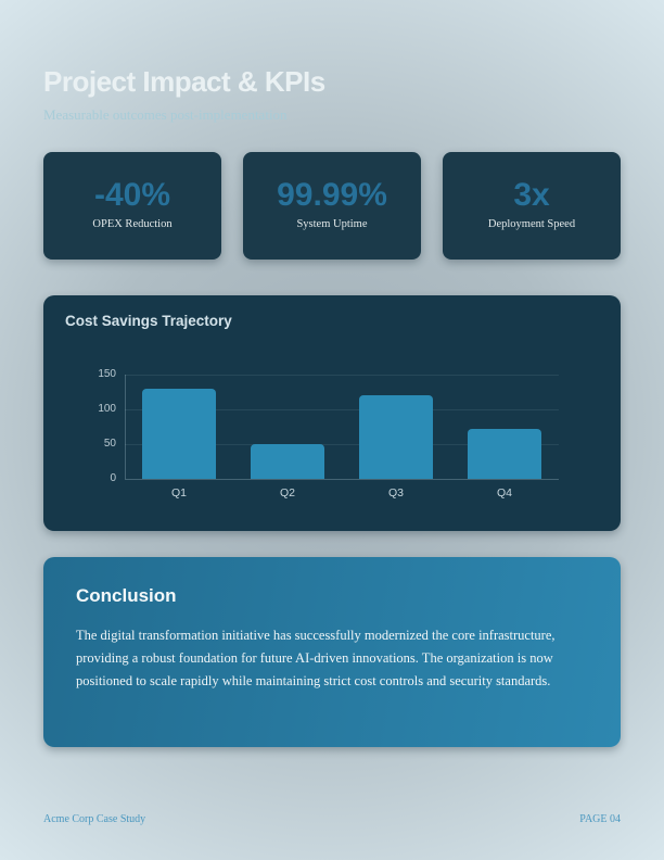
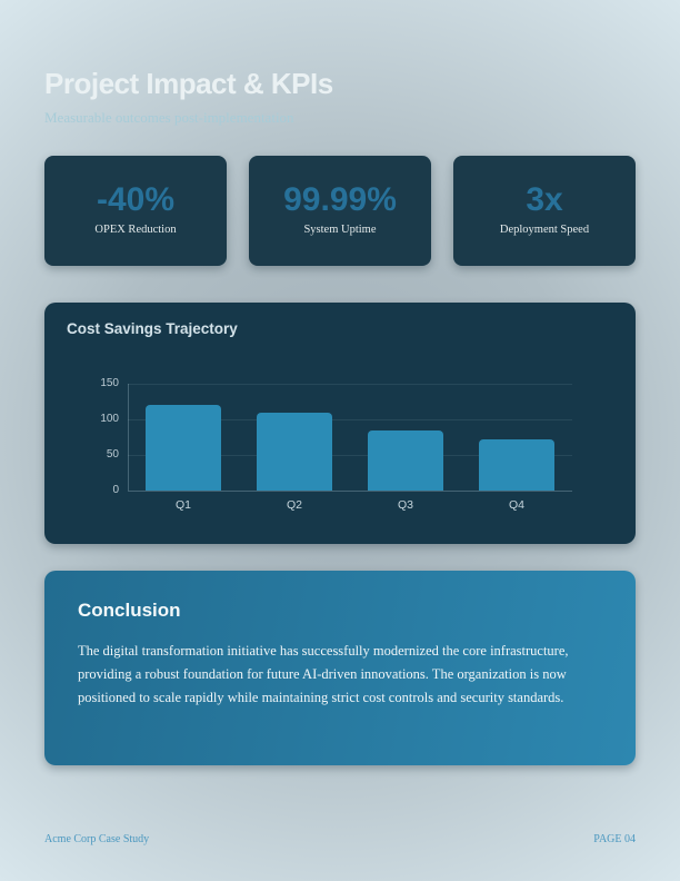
Q1: 130 -> 120
Q2: 50 -> 110
Q3: 120 -> 80
